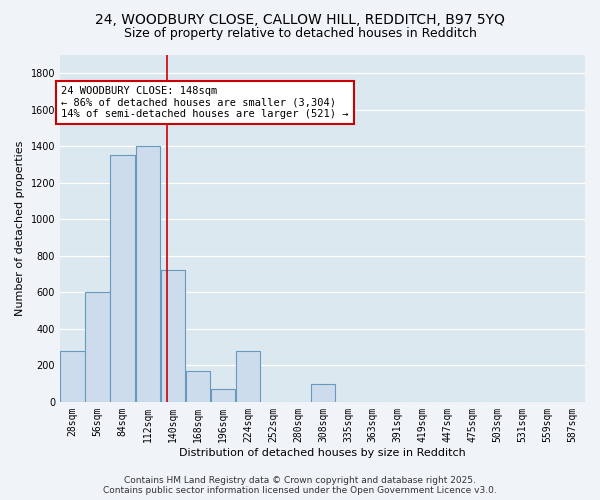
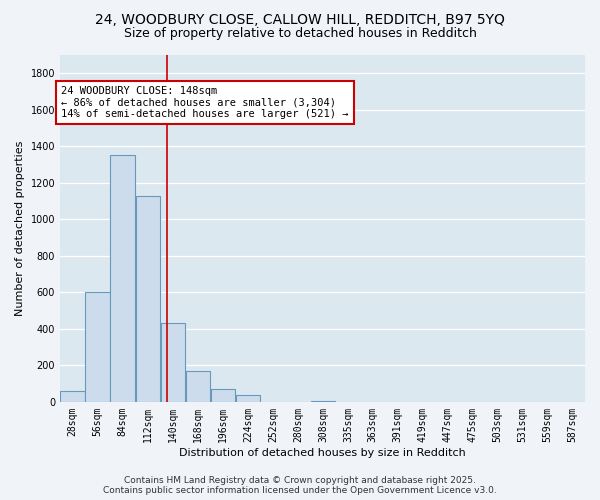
28sqm: 280 -> 60
112sqm: 1400 -> 1130
140sqm: 720 -> 430
224sqm: 280 -> 40
308sqm: 100 -> 0
